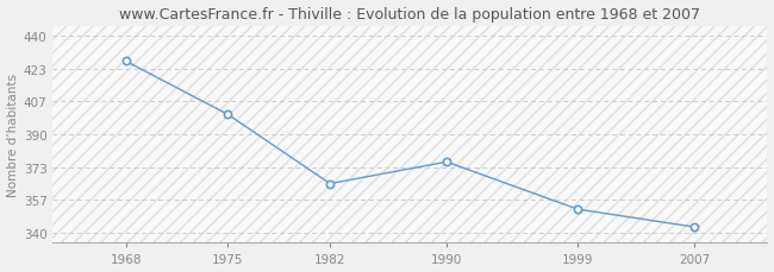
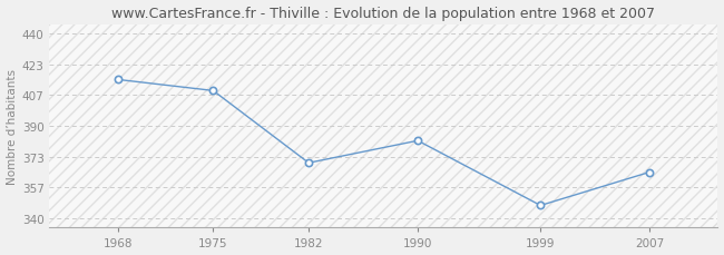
1968: 427 -> 415
1975: 400 -> 409
1982: 365 -> 370
1990: 376 -> 382
1999: 352 -> 347
2007: 343 -> 365
